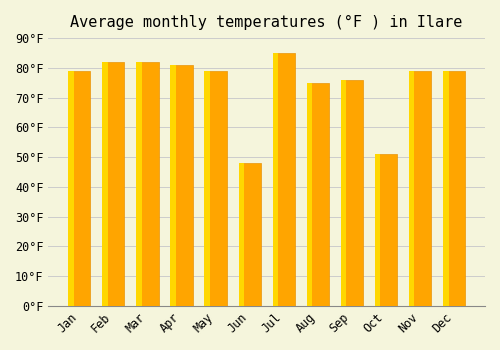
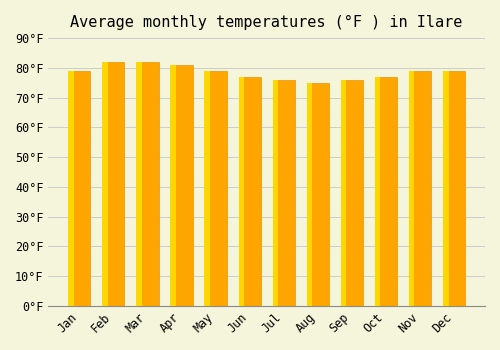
Jun: 48°F -> 77°F
Jul: 85°F -> 76°F
Oct: 51°F -> 77°F
